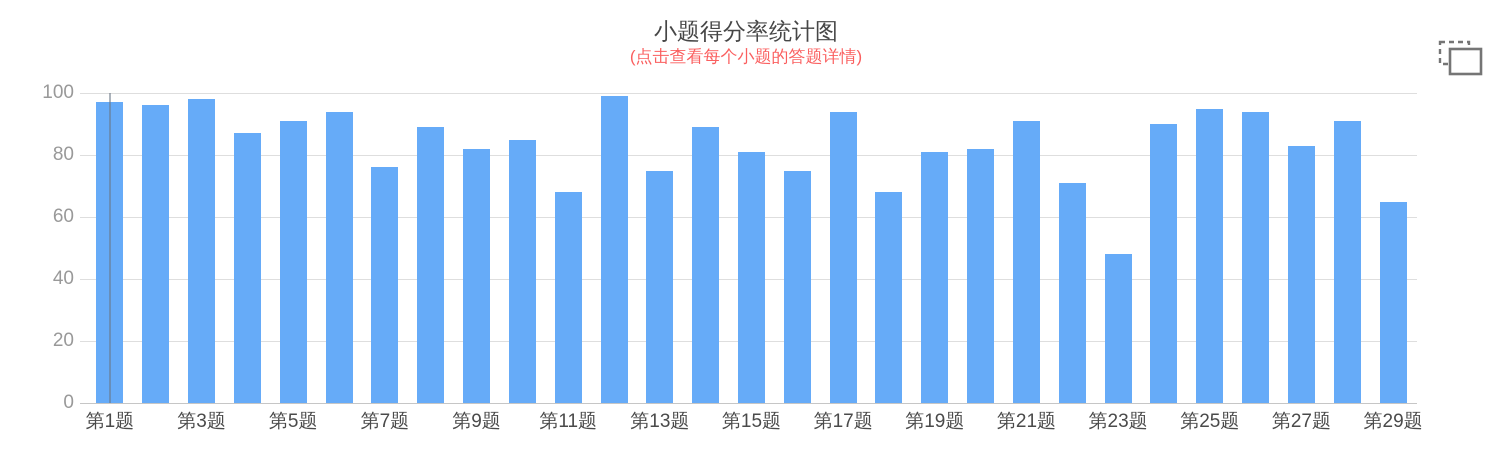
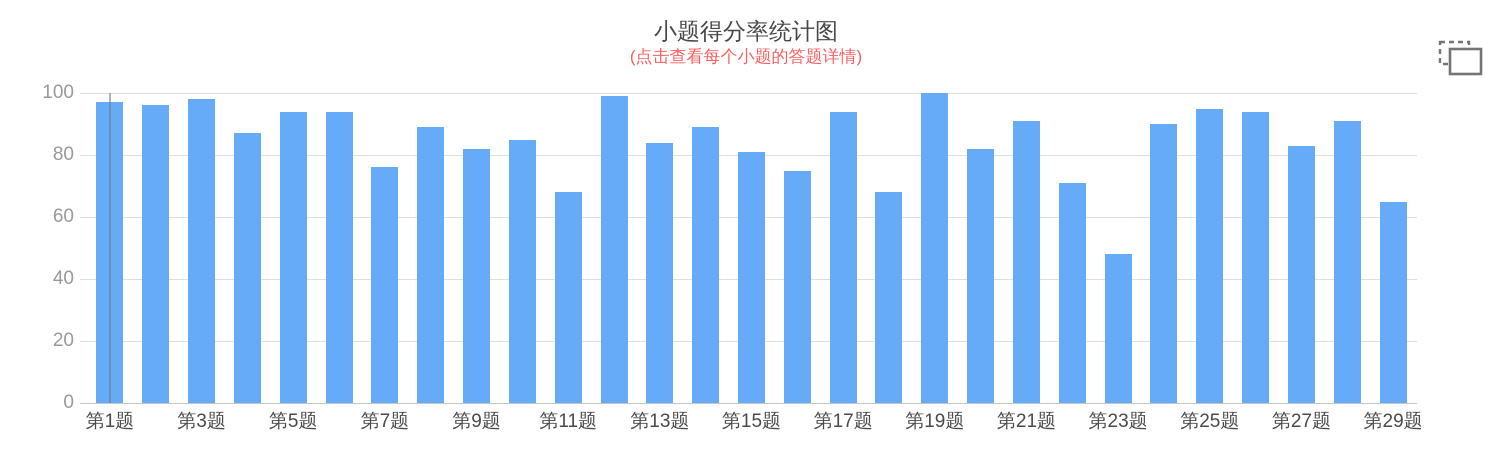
第5题: 91 -> 94
第13题: 75 -> 84
第19题: 81 -> 100
